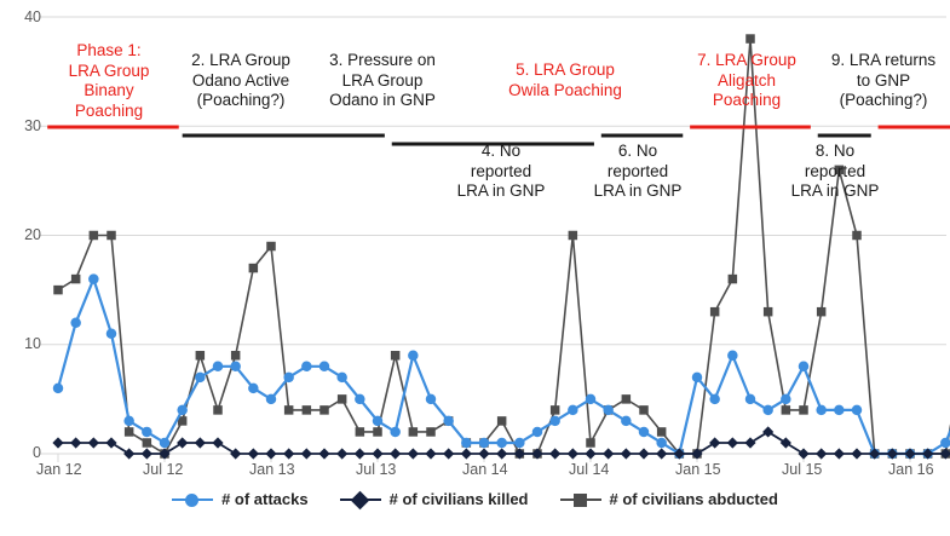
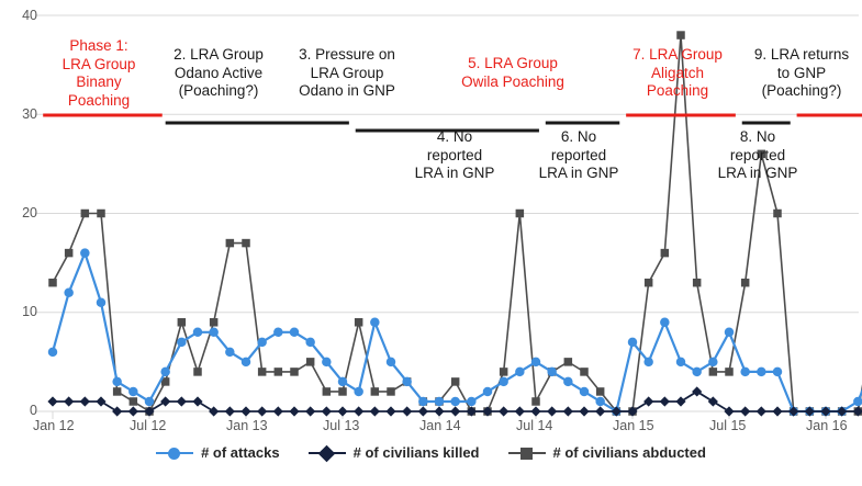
# of civilians abducted/Jan 12: 15 -> 13
# of civilians abducted/Jan 13: 19 -> 17
